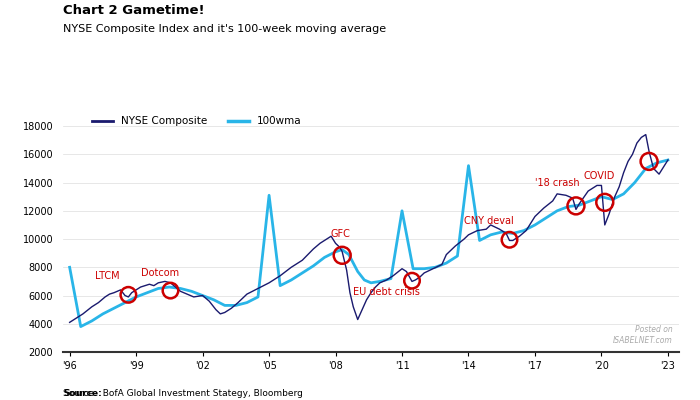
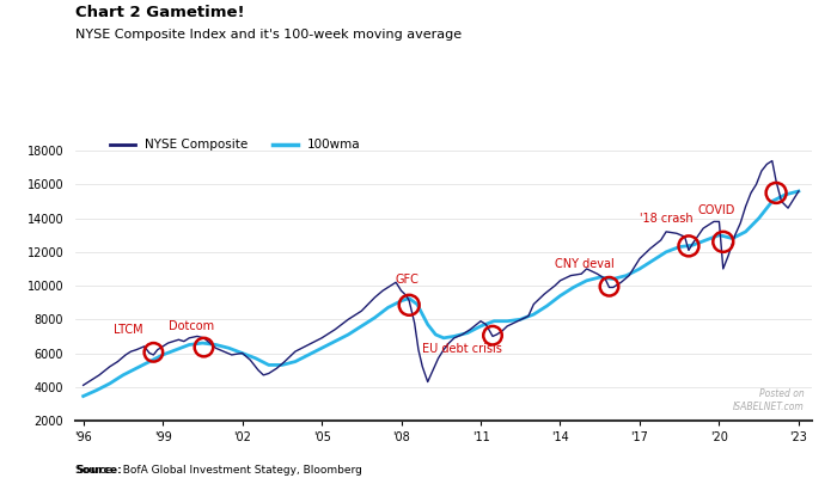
100wma/'96: 8000 -> 3400
100wma/'05: 13100 -> 6300
100wma/'11: 12000 -> 7600
100wma/'14: 15200 -> 9400
